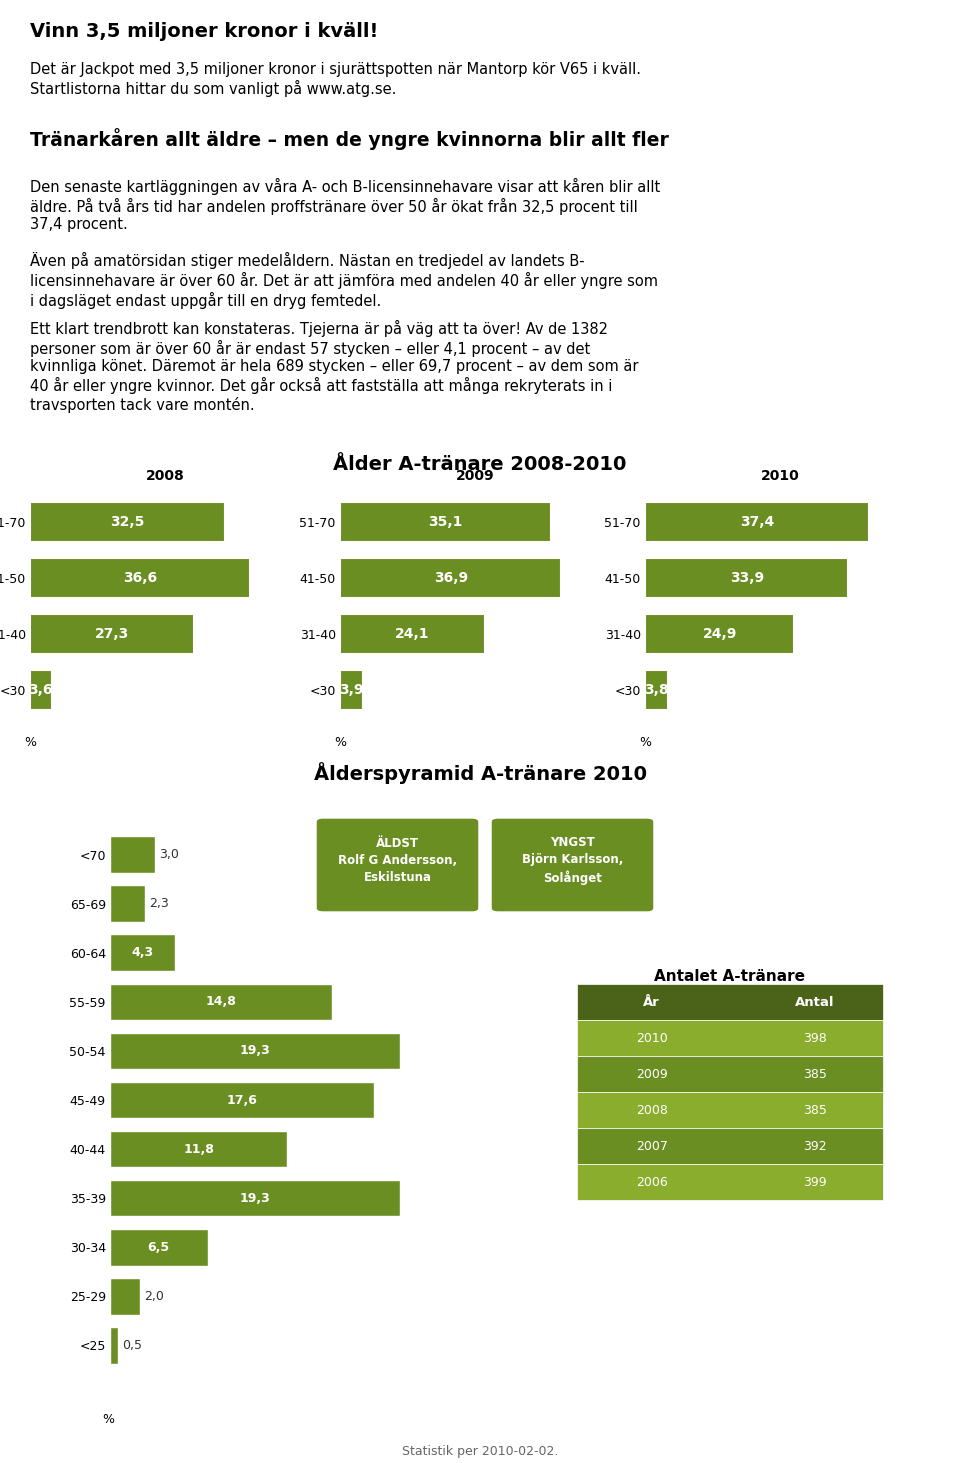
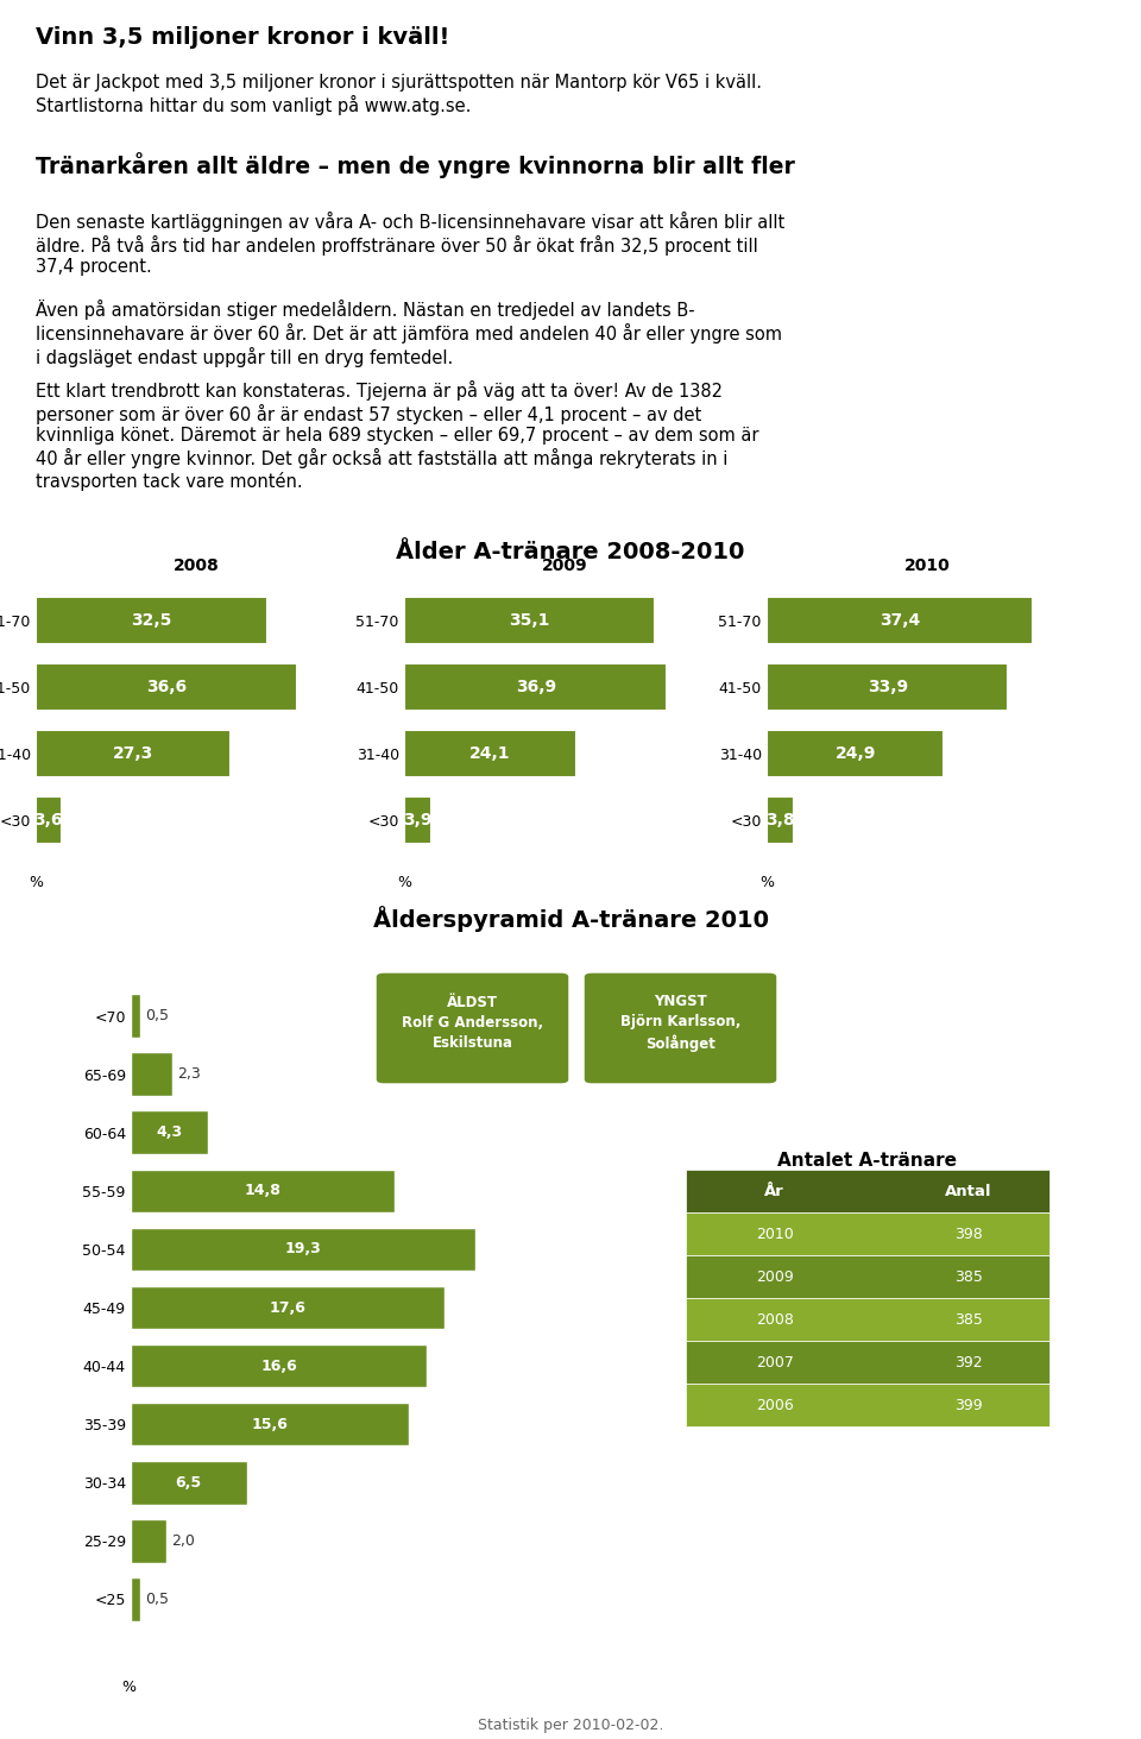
<70: 3,0 -> 0,5
40-44: 11,8 -> 16,6
35-39: 19,3 -> 15,6
